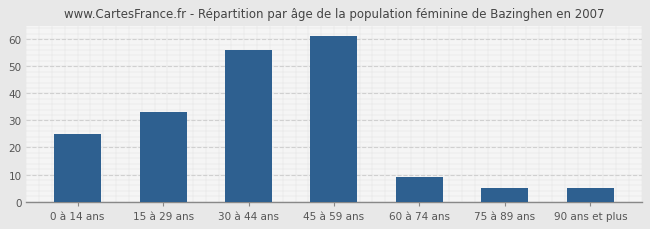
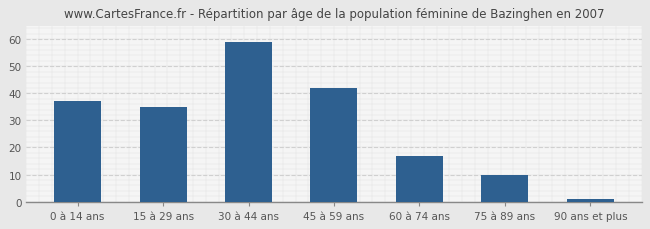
0 à 14 ans: 25 -> 37
15 à 29 ans: 33 -> 35
30 à 44 ans: 56 -> 59
45 à 59 ans: 61 -> 42
60 à 74 ans: 9 -> 17
75 à 89 ans: 5 -> 10
90 ans et plus: 5 -> 1
